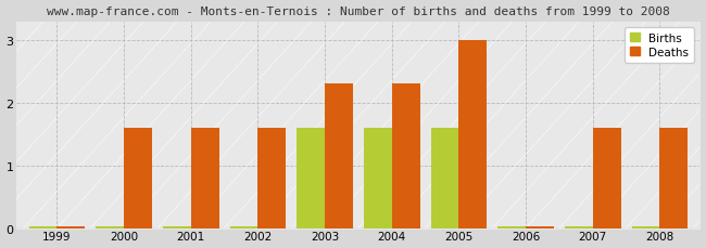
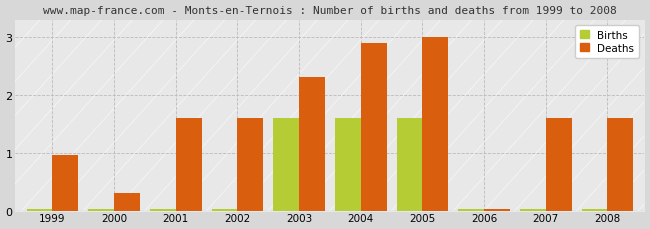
Deaths/1999: 0.03 -> 0.96
Deaths/2000: 1.60 -> 0.30
Deaths/2004: 2.30 -> 2.90
